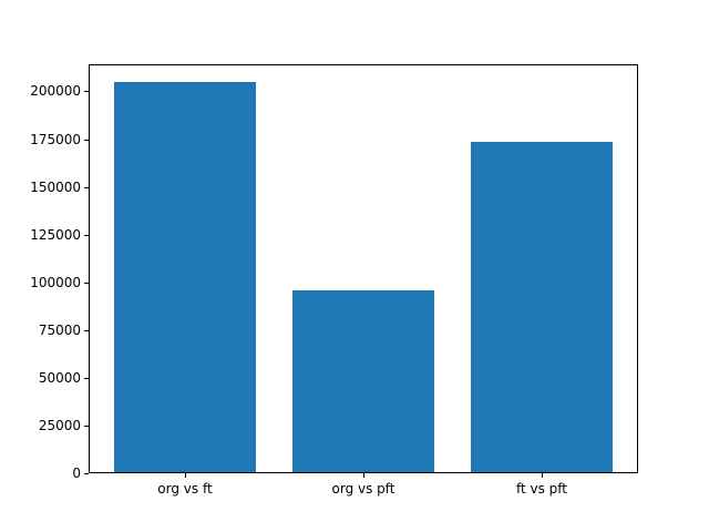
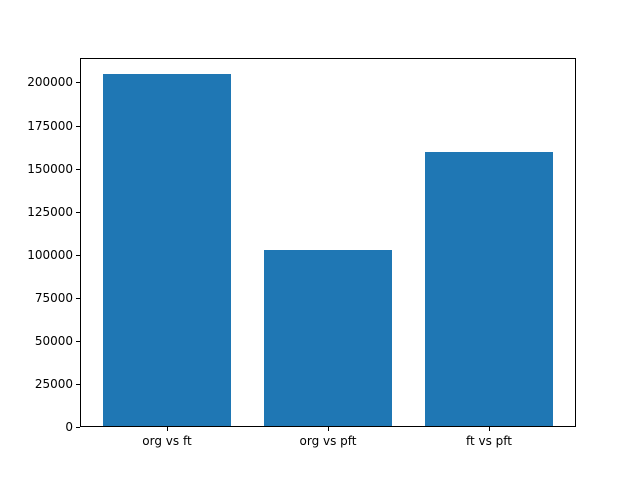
org vs pft: 95000 -> 102000
ft vs pft: 173000 -> 159000
